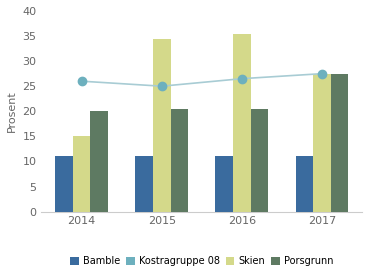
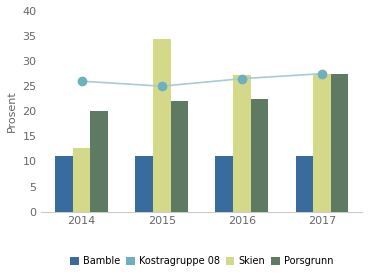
Skien/2014: 15.0 -> 12.6
Porsgrunn/2015: 20.5 -> 22.0
Skien/2016: 35.5 -> 27.2
Porsgrunn/2016: 20.5 -> 22.4
